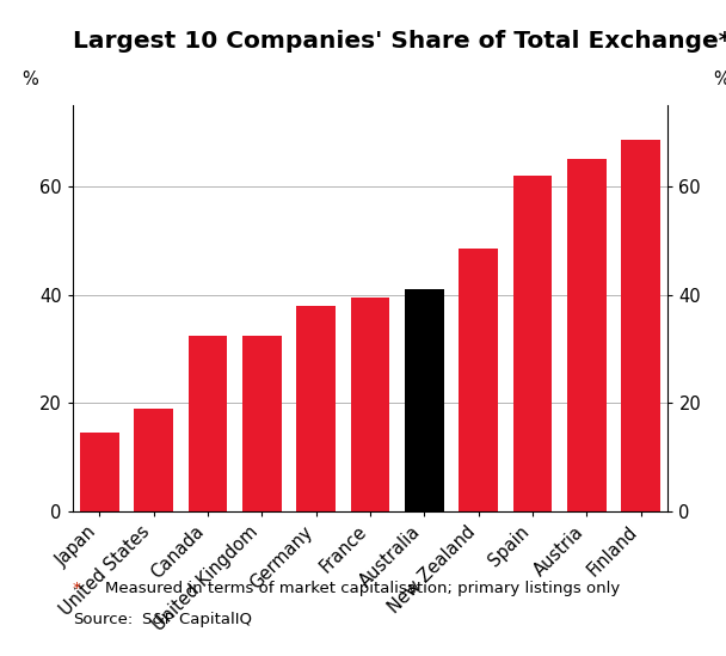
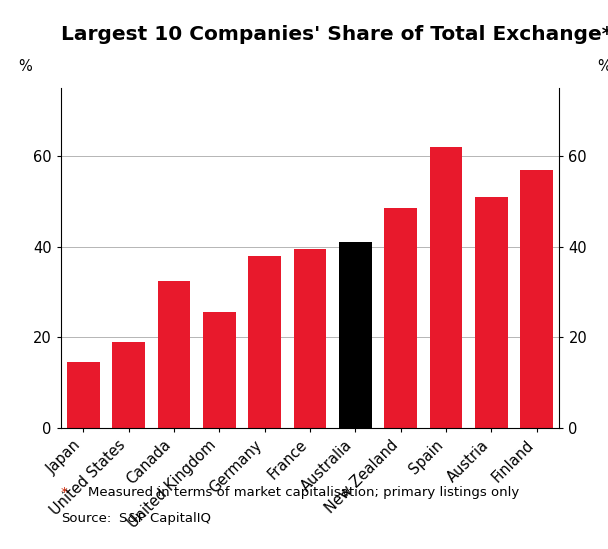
United Kingdom: 32.5 -> 25.5
Austria: 65.0 -> 51.0
Finland: 68.5 -> 57.0
